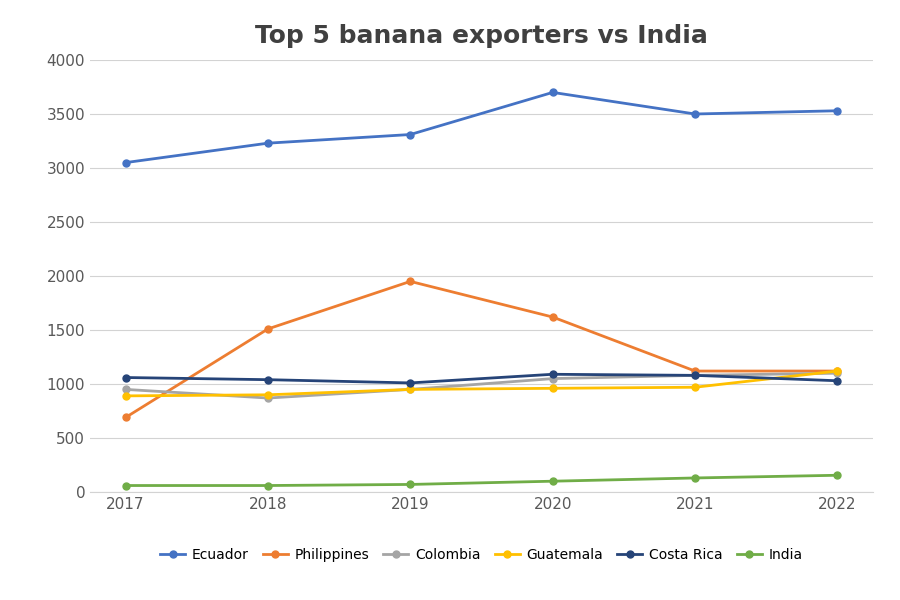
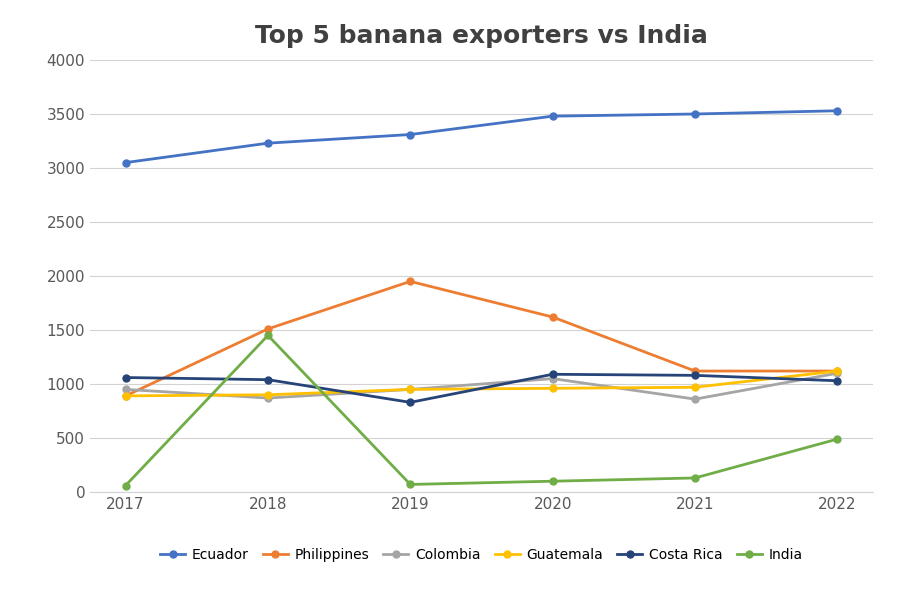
Philippines/2017: 690 -> 890
India/2018: 60 -> 1450
Costa Rica/2019: 1010 -> 830
Ecuador/2020: 3700 -> 3480
Colombia/2021: 1080 -> 860
India/2022: 160 -> 490
